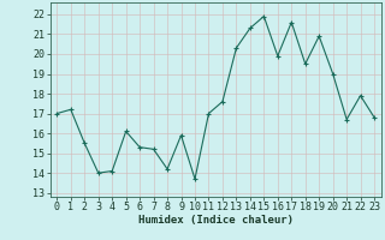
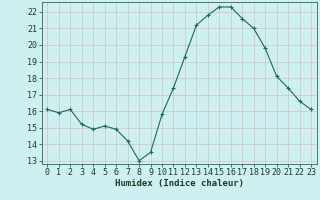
0: 17.0 -> 16.1
1: 17.2 -> 15.9
2: 15.5 -> 16.1
3: 14.0 -> 15.2
4: 14.1 -> 14.9
5: 16.1 -> 15.1
6: 15.3 -> 14.9
7: 15.2 -> 14.2
8: 14.2 -> 13.0
9: 15.9 -> 13.5
10: 13.7 -> 15.8
11: 17.0 -> 17.4
12: 17.6 -> 19.3
13: 20.3 -> 21.2
14: 21.3 -> 21.8
15: 21.9 -> 22.3
16: 19.9 -> 22.3
18: 19.5 -> 21.0
19: 20.9 -> 19.8
20: 19.0 -> 18.1
21: 16.7 -> 17.4
22: 17.9 -> 16.6
23: 16.8 -> 16.1
